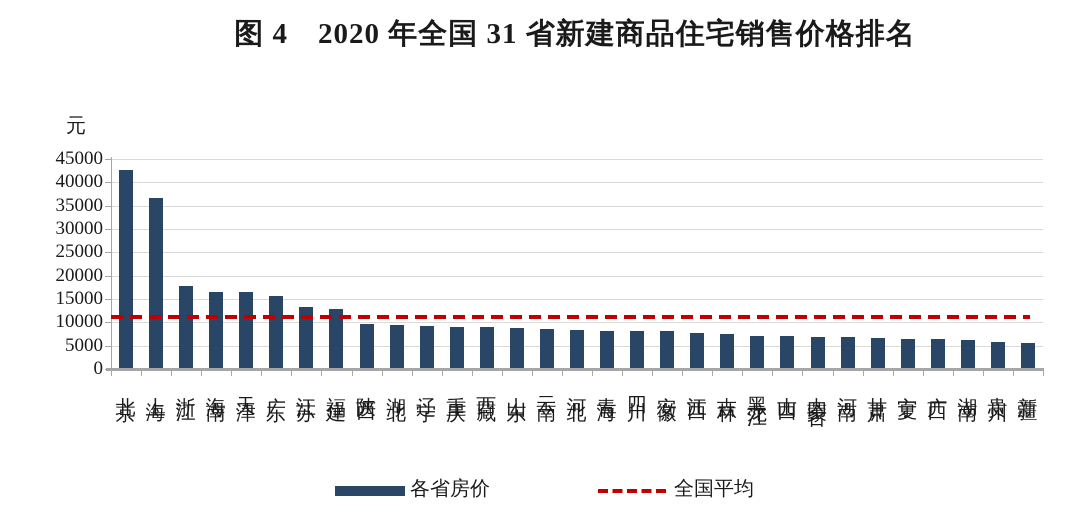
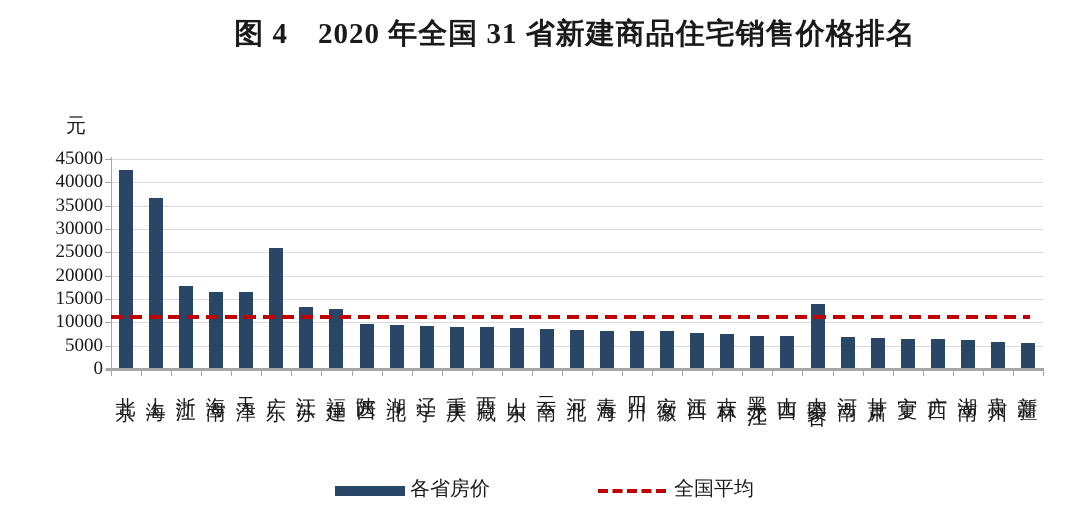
广东: 16000 -> 26000
内蒙古: 7000 -> 14000
